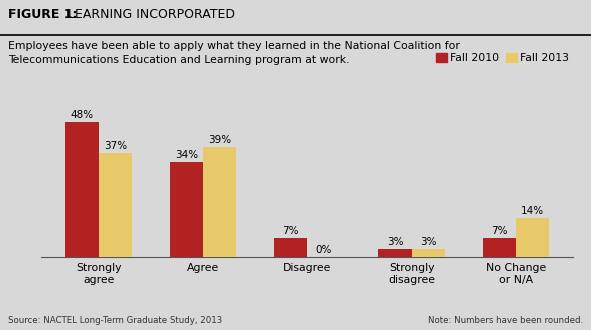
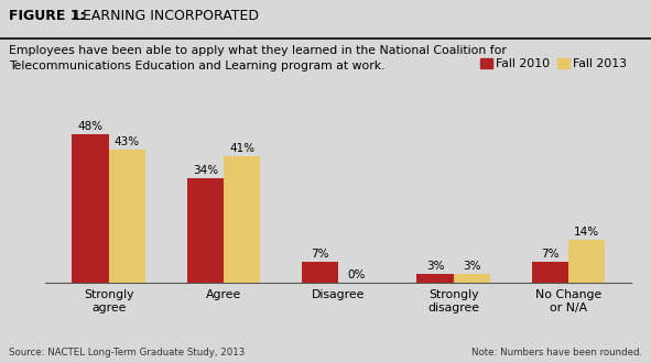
Fall 2013/Strongly agree: 37% -> 43%
Fall 2013/Agree: 39% -> 41%
